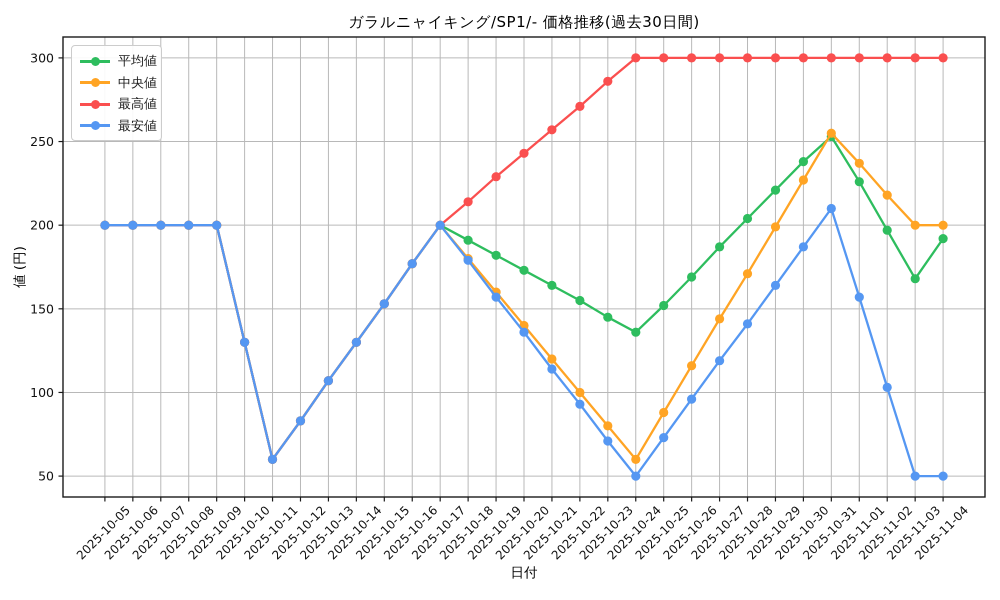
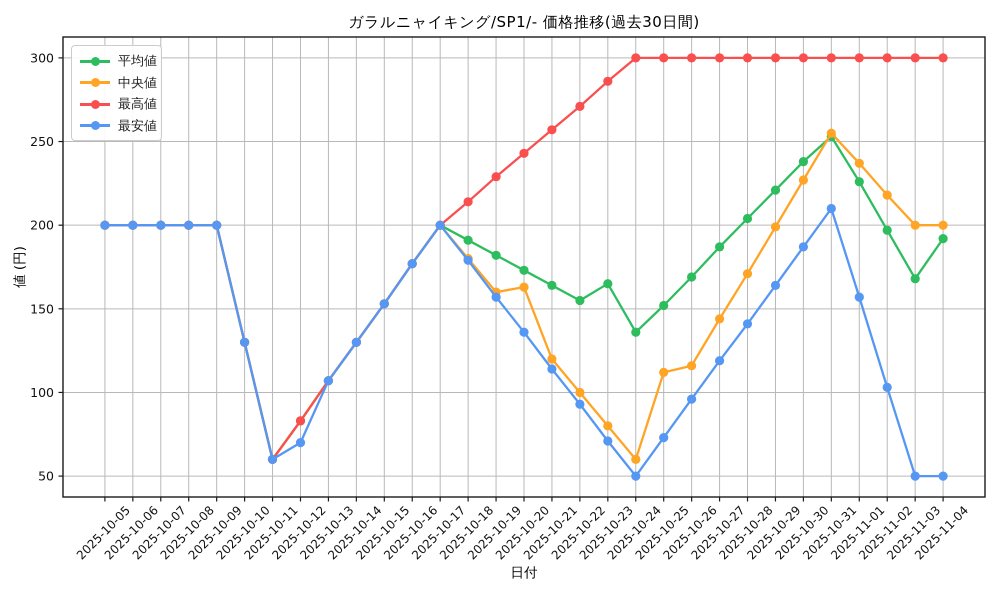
最安値/2025-10-12: 83 -> 70
中央値/2025-10-20: 140 -> 163
平均値/2025-10-23: 145 -> 165
中央値/2025-10-25: 88 -> 112
